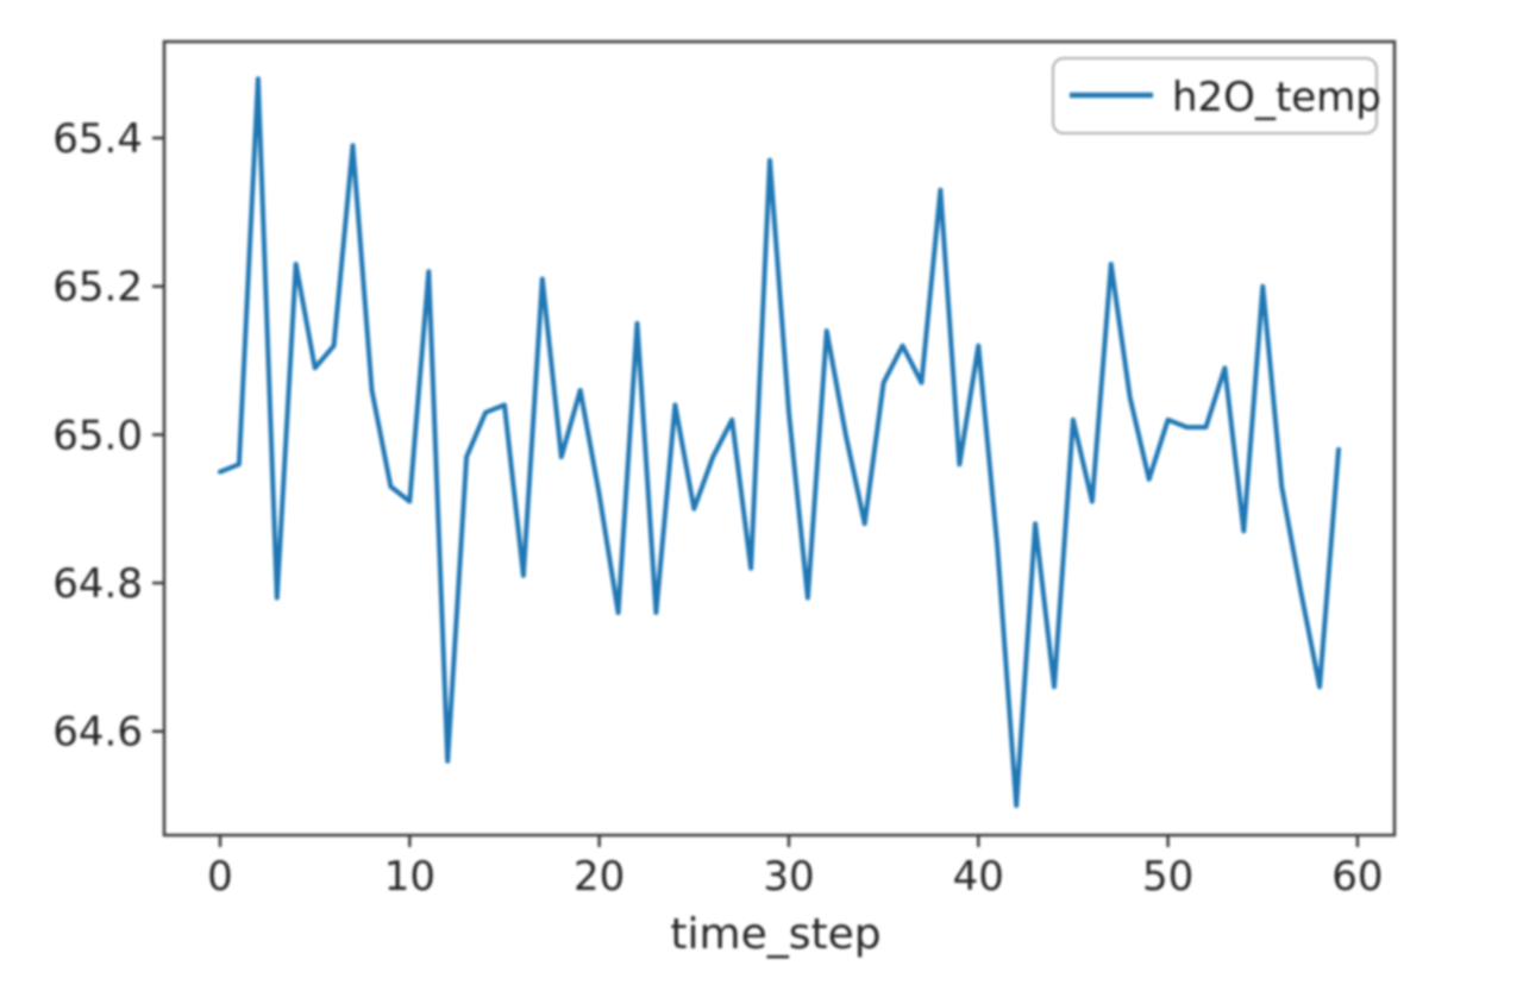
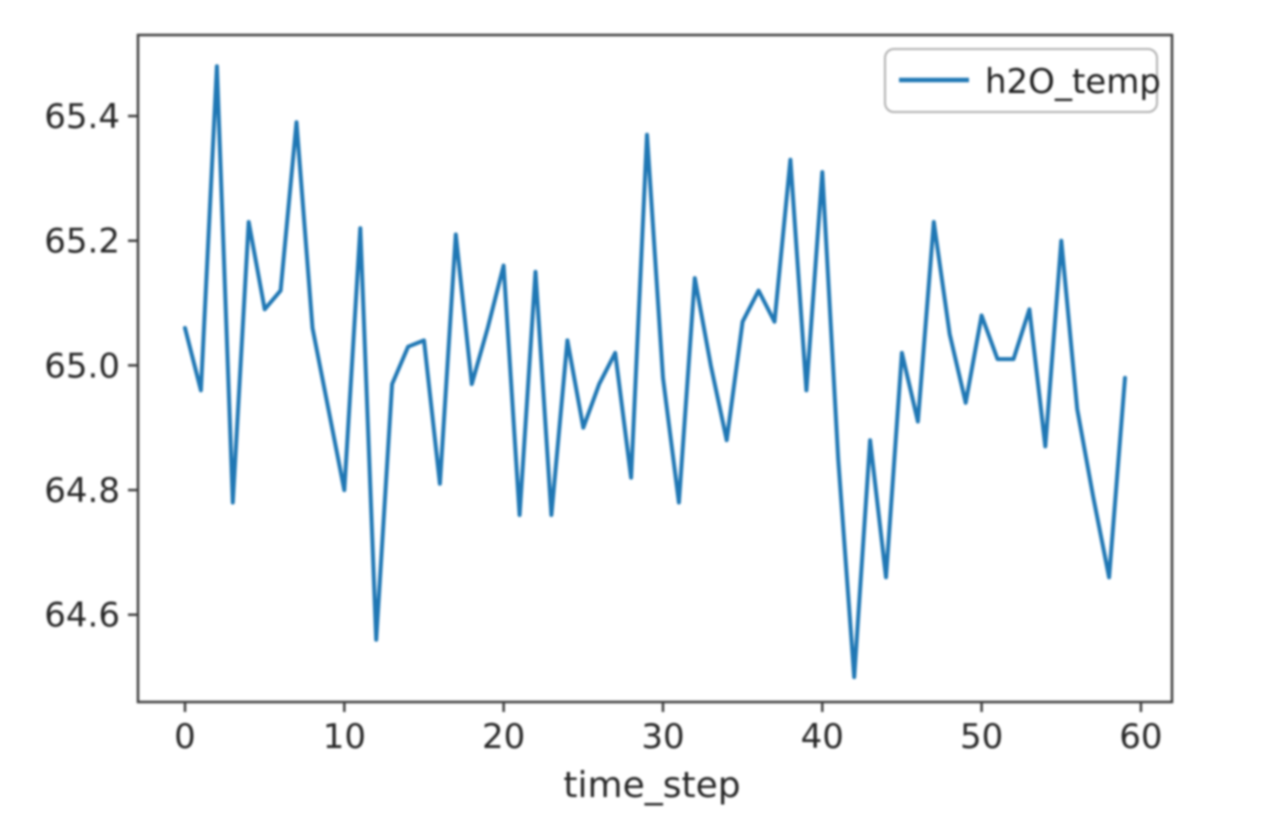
0: 64.95 -> 65.06
10: 64.91 -> 64.80
20: 64.92 -> 65.16
30: 65.03 -> 64.98
40: 65.12 -> 65.31
50: 65.02 -> 65.08
